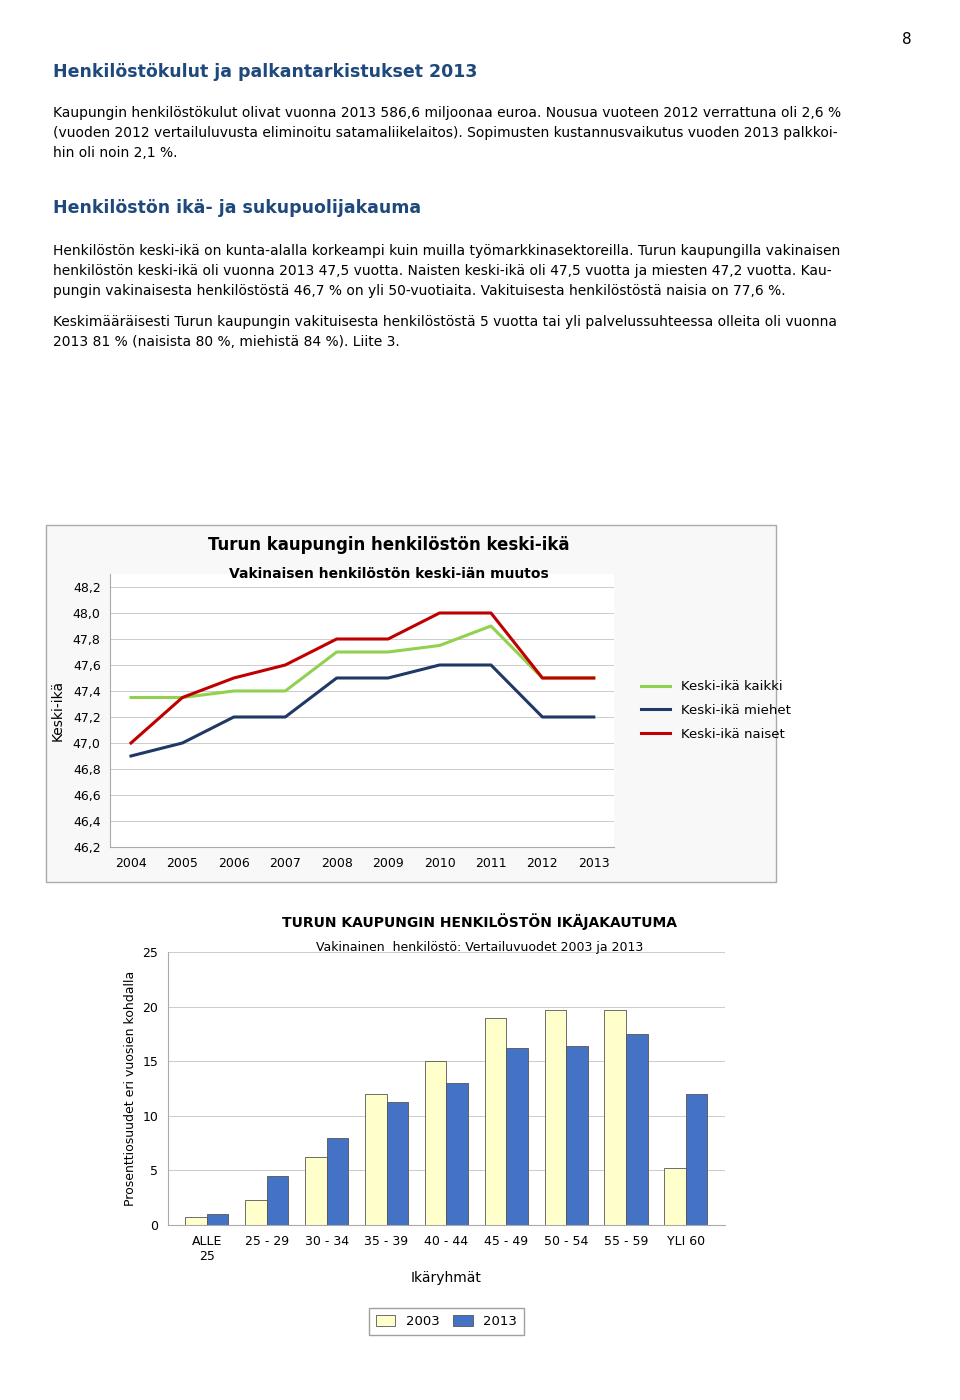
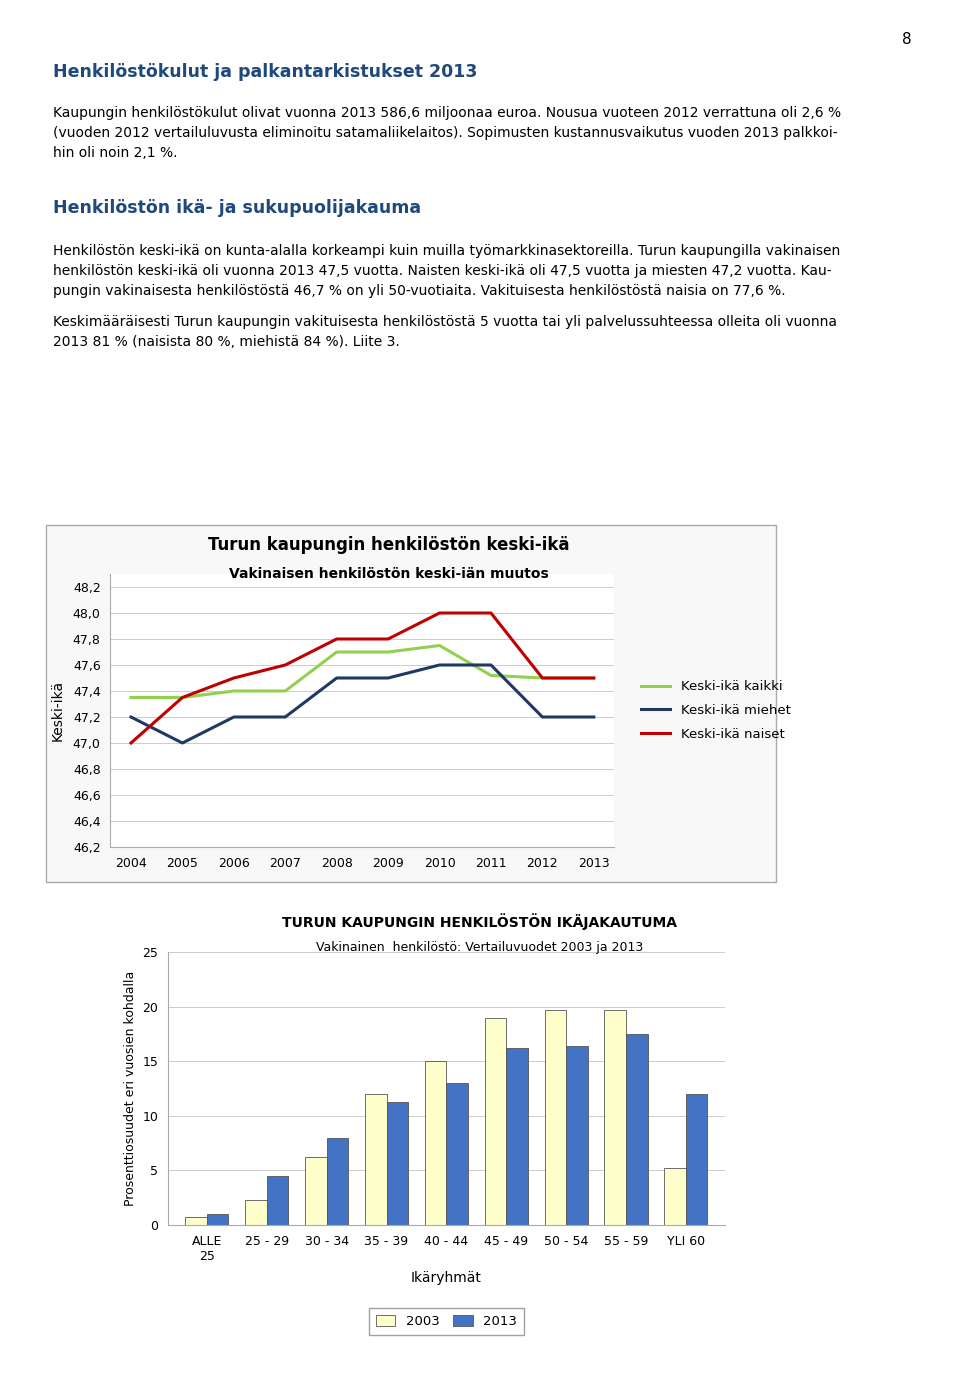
Keski-ikä miehet/2004: 46,9 -> 47,2
Keski-ikä kaikki/2011: 47,90 -> 47,52
